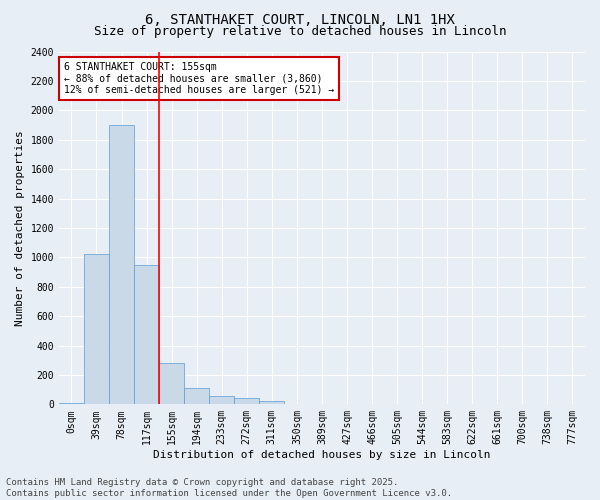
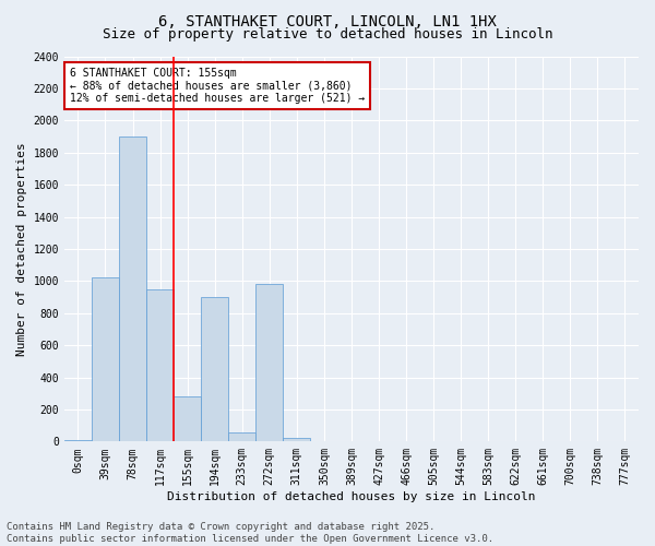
194sqm: 110 -> 900
272sqm: 40 -> 980
